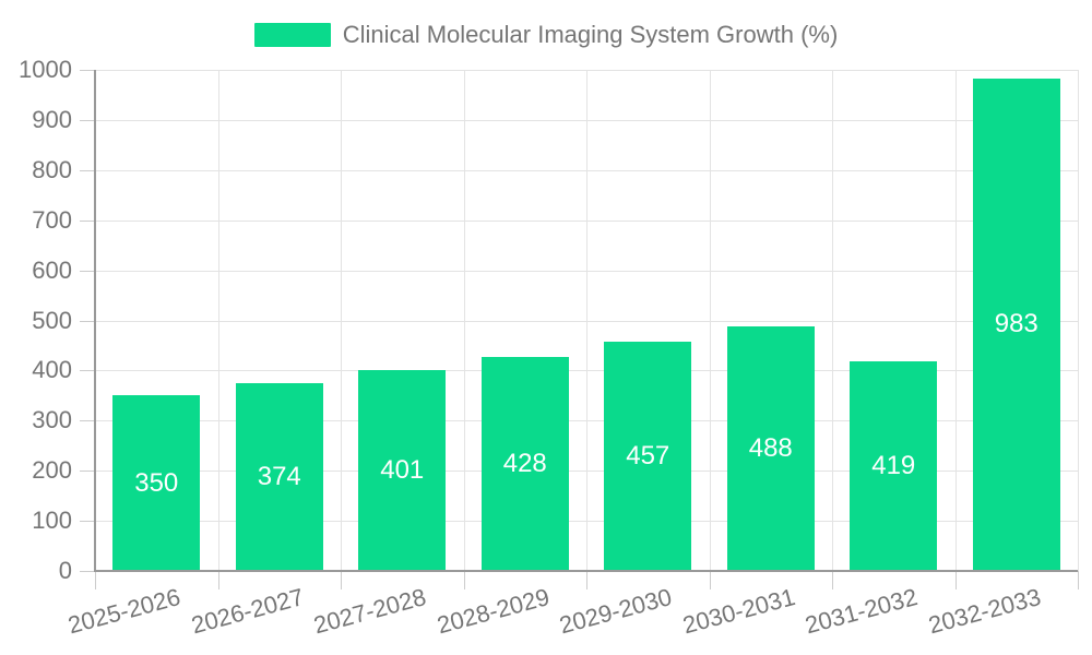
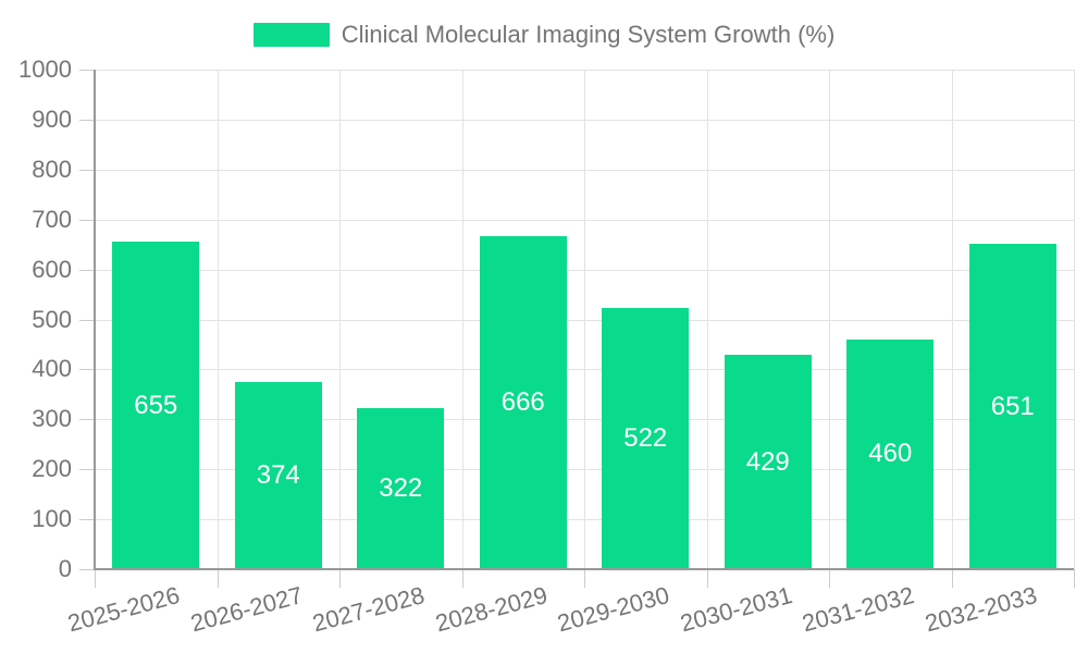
2025-2026: 350 -> 655
2027-2028: 401 -> 322
2028-2029: 428 -> 666
2029-2030: 457 -> 522
2030-2031: 488 -> 429
2031-2032: 419 -> 460
2032-2033: 983 -> 651
